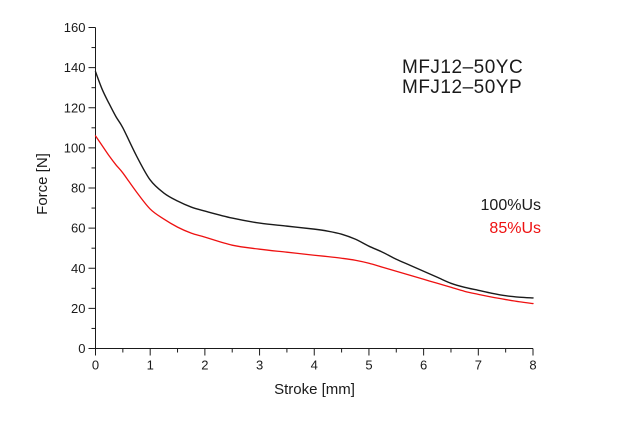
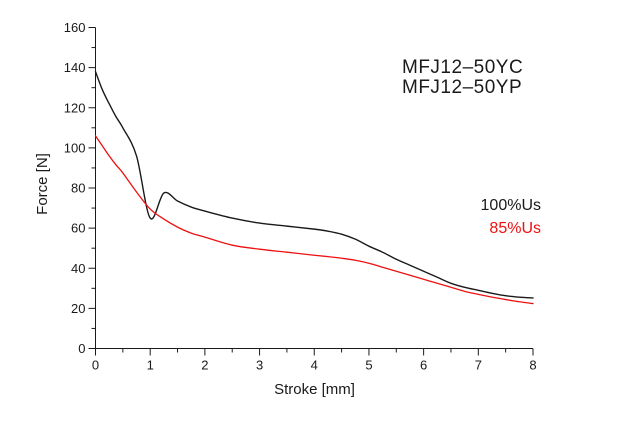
100%Us/1: 84 -> 65
